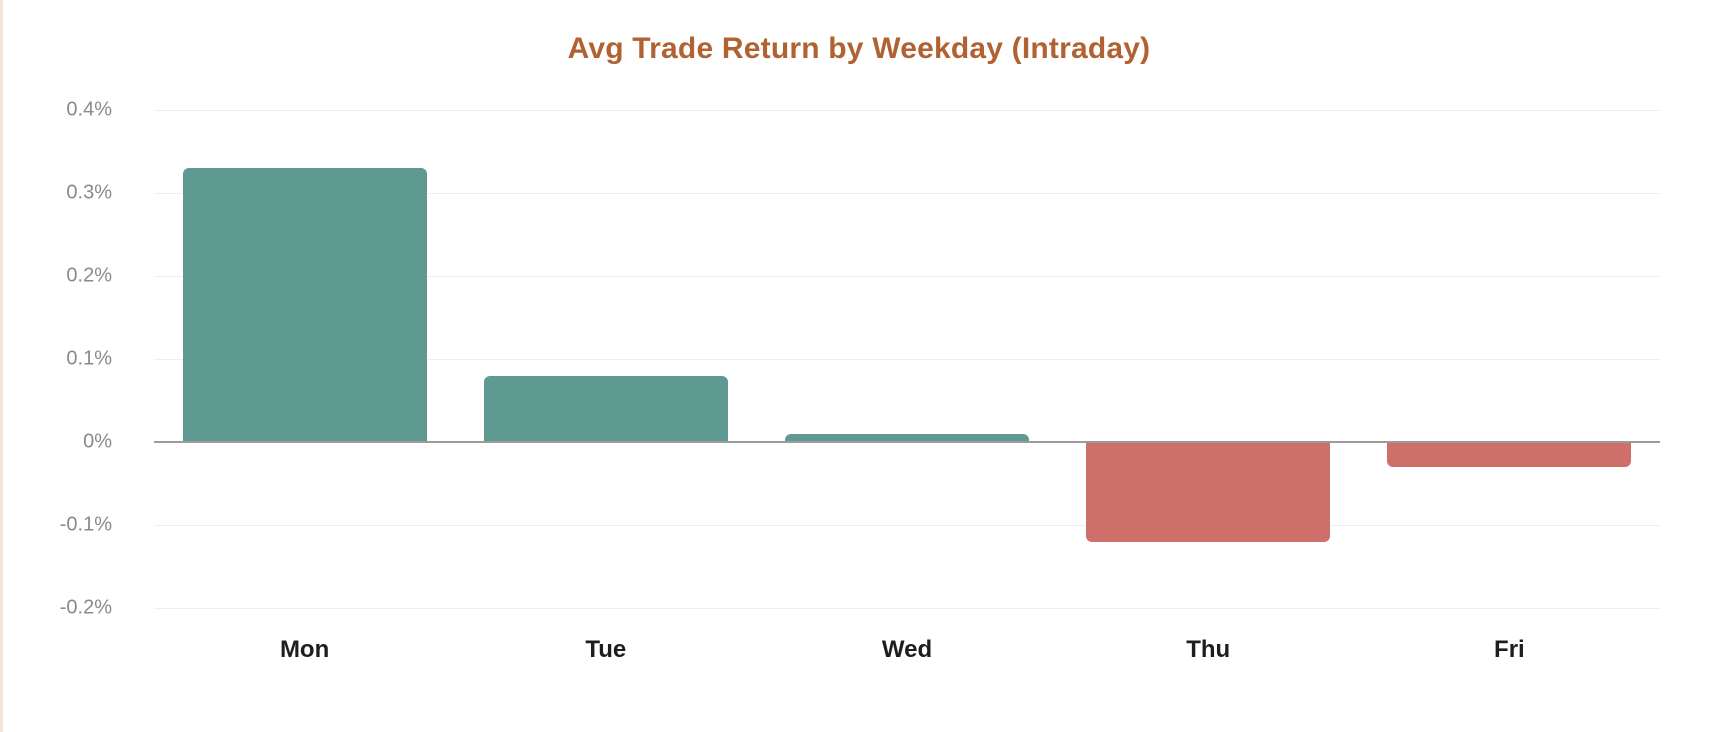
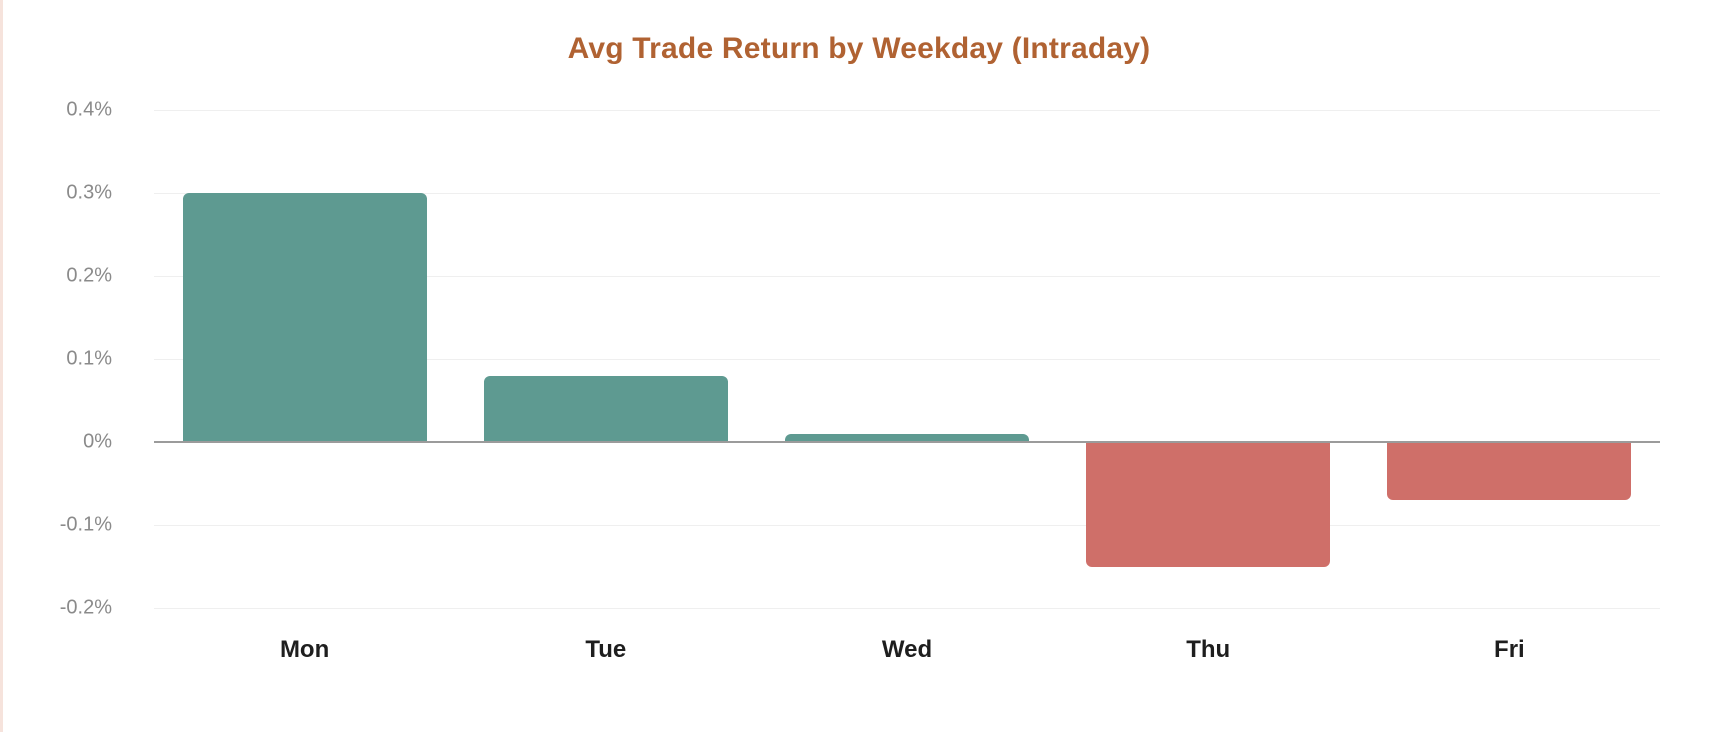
Mon: 0.33% -> 0.30%
Thu: -0.12% -> -0.15%
Fri: -0.03% -> -0.07%
